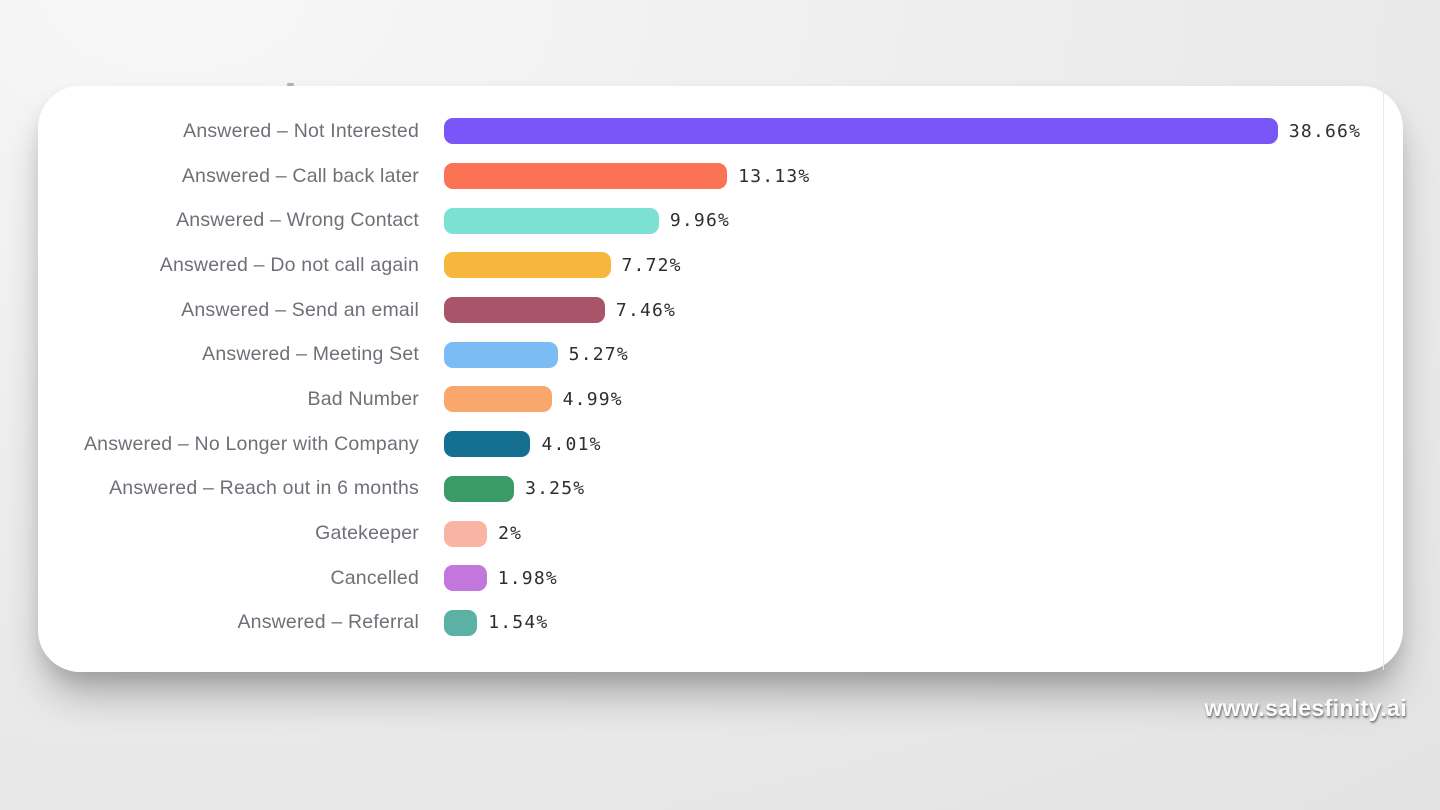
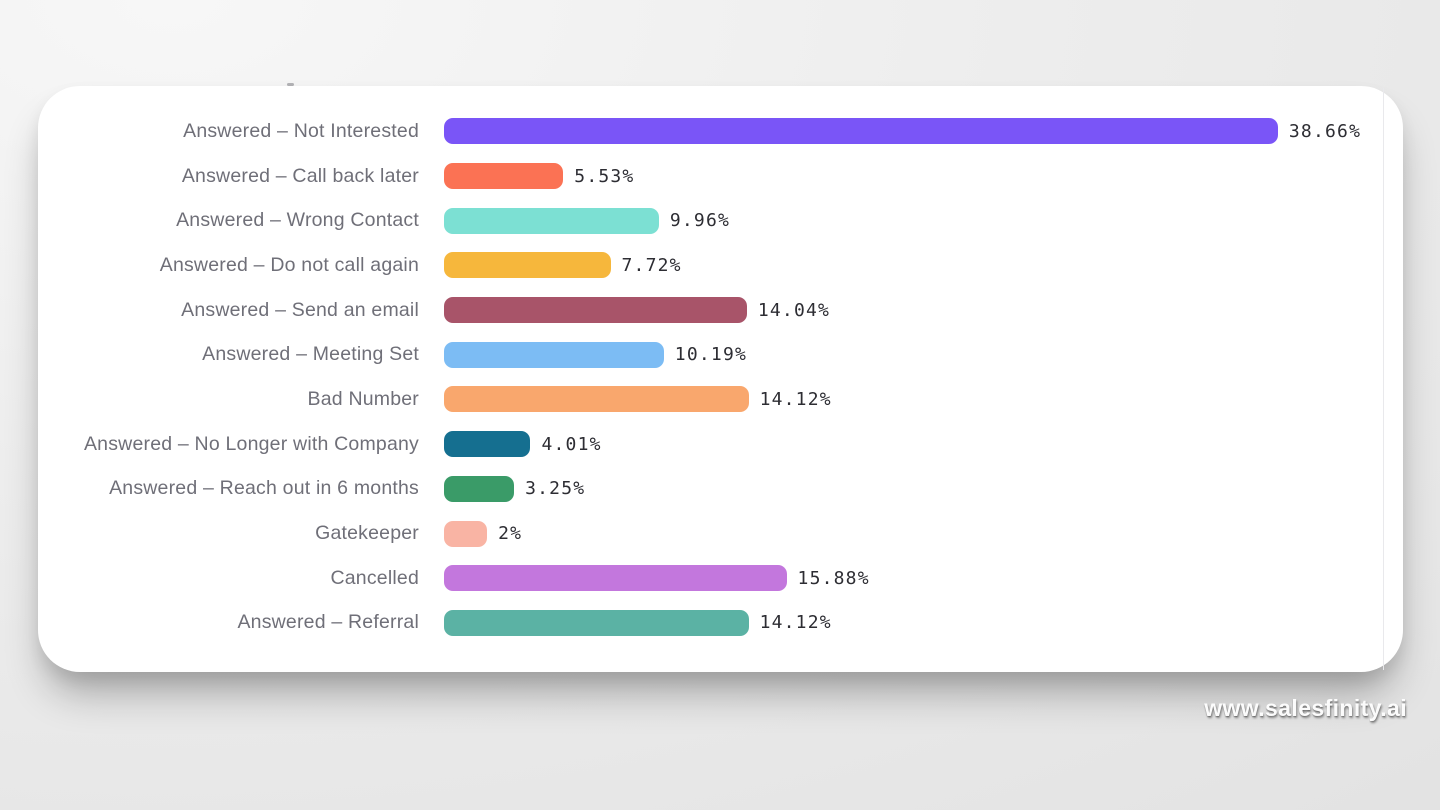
Answered – Call back later: 13.13% -> 5.53%
Answered – Send an email: 7.46% -> 14.04%
Answered – Meeting Set: 5.27% -> 10.19%
Bad Number: 4.99% -> 14.12%
Cancelled: 1.98% -> 15.88%
Answered – Referral: 1.54% -> 14.12%
